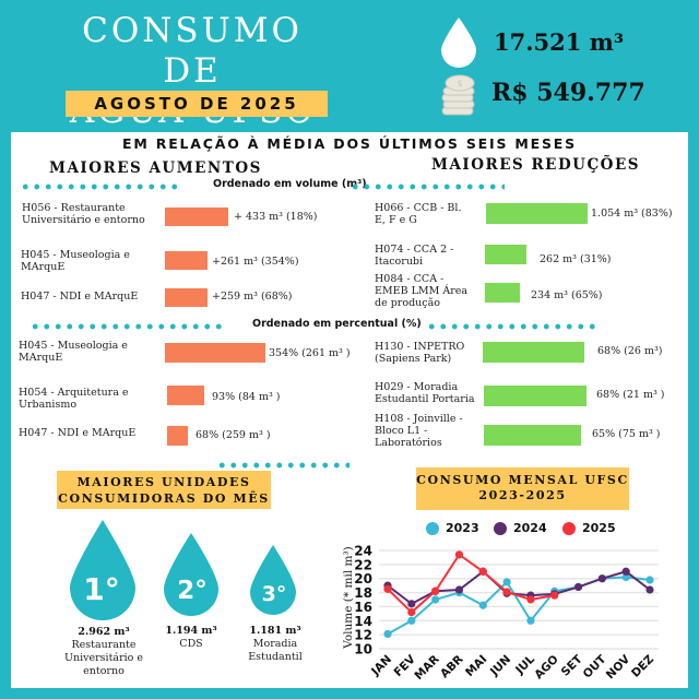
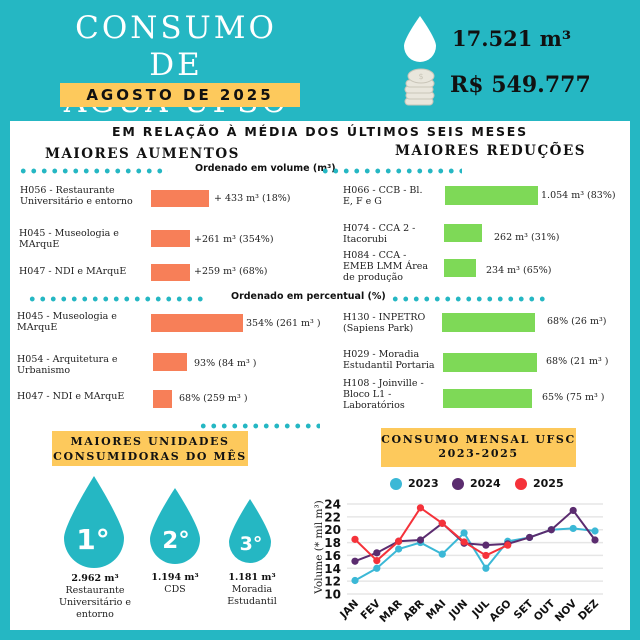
2024/JAN: 19 -> 15
2025/JUL: 17 -> 16
2024/NOV: 21 -> 23
